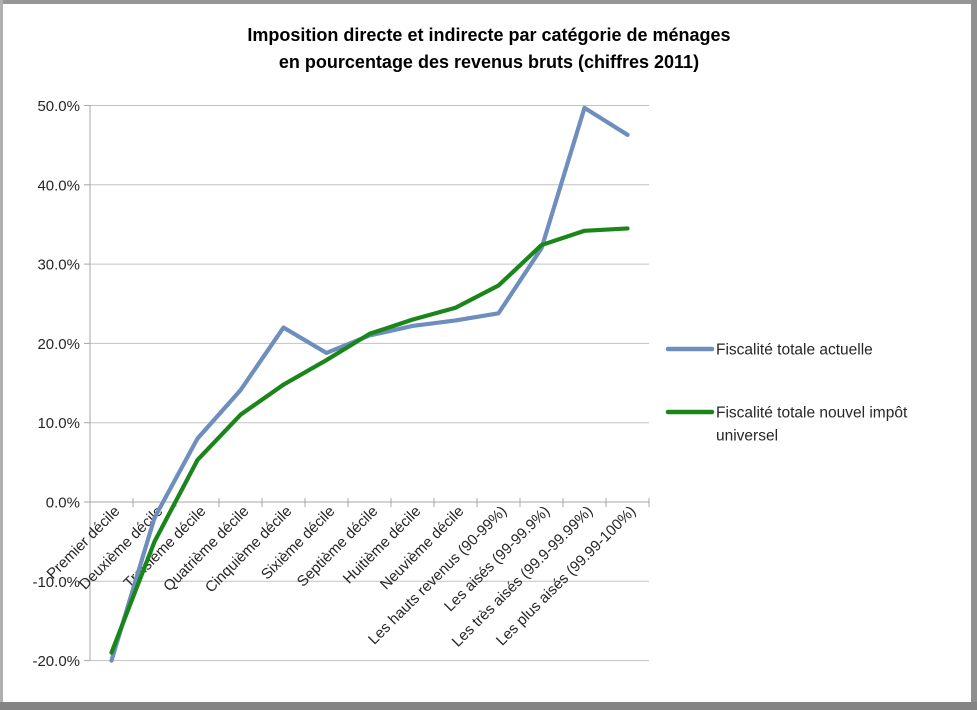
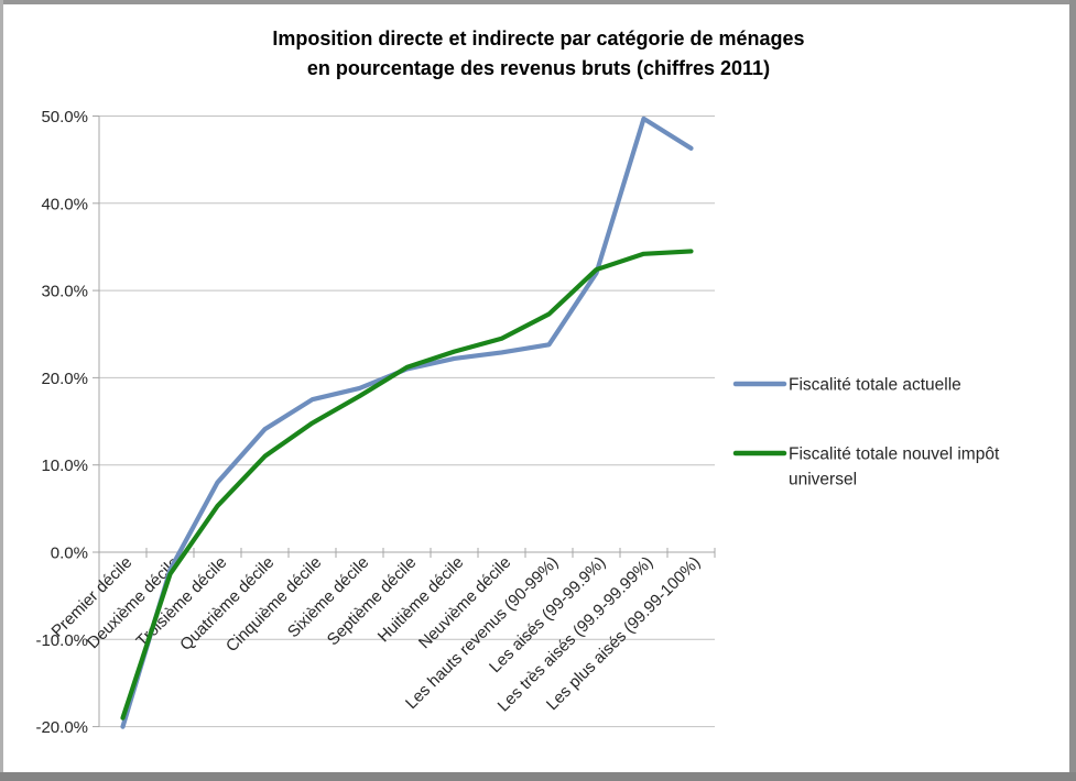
Fiscalité totale nouvel impôt universel/Deuxième décile: -5% -> -2%
Fiscalité totale actuelle/Cinquième décile: 22% -> 18%
